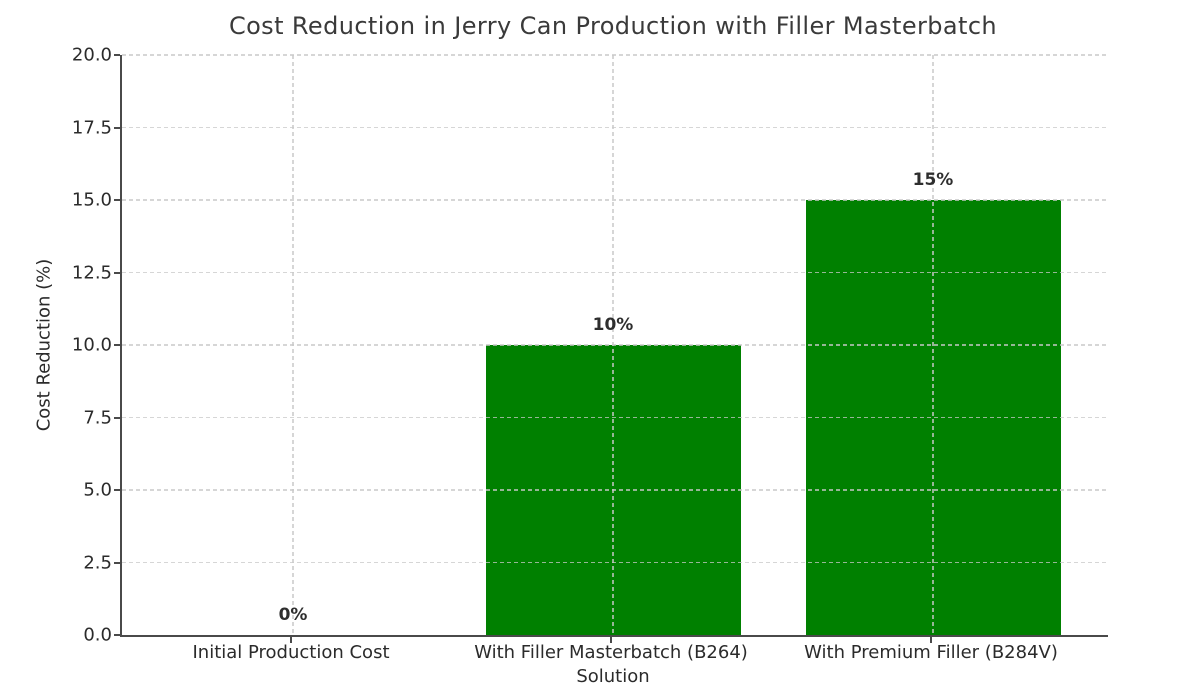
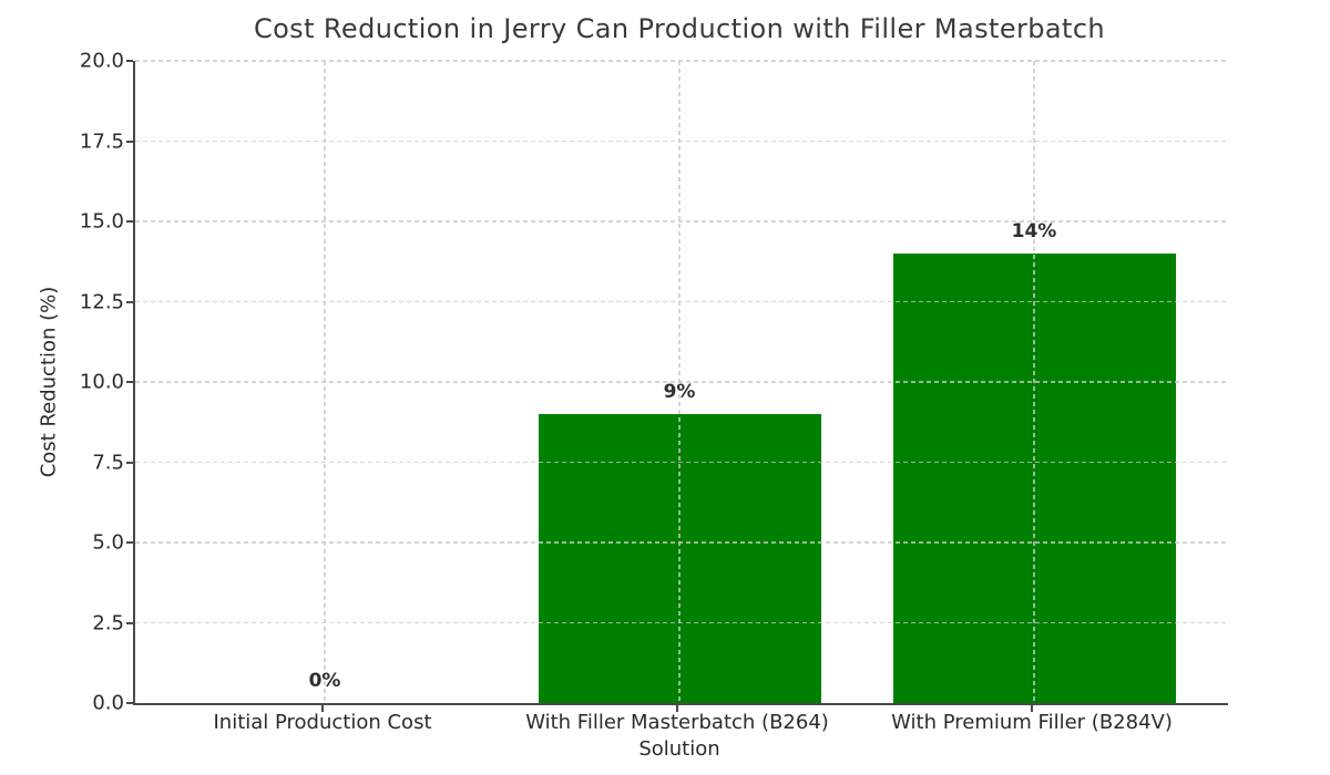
With Filler Masterbatch (B264): 10% -> 9%
With Premium Filler (B284V): 15% -> 14%
